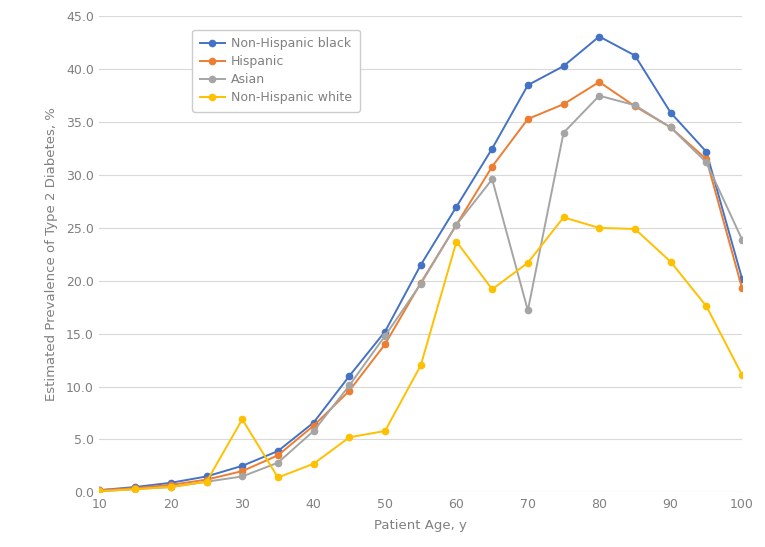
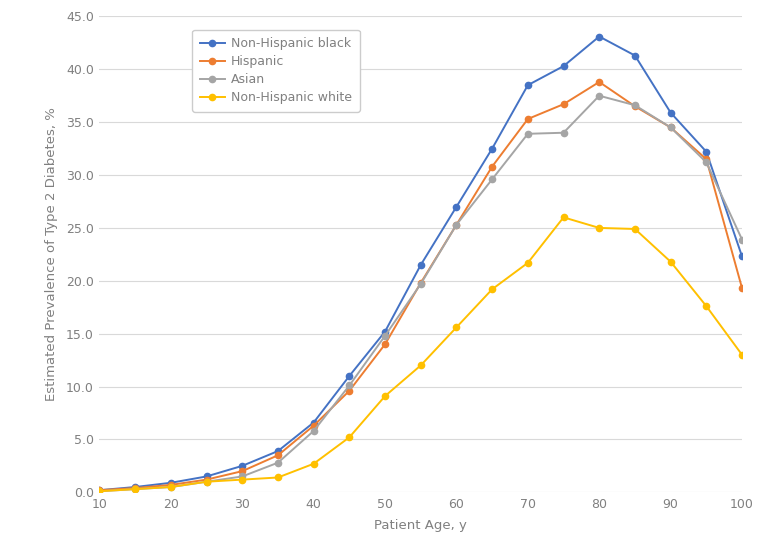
Non-Hispanic white/30: 6.9 -> 1.2
Non-Hispanic white/50: 5.8 -> 9.1
Non-Hispanic white/60: 23.7 -> 15.6
Asian/70: 17.2 -> 33.9
Non-Hispanic black/100: 20.2 -> 22.3
Non-Hispanic white/100: 11.1 -> 13.0
